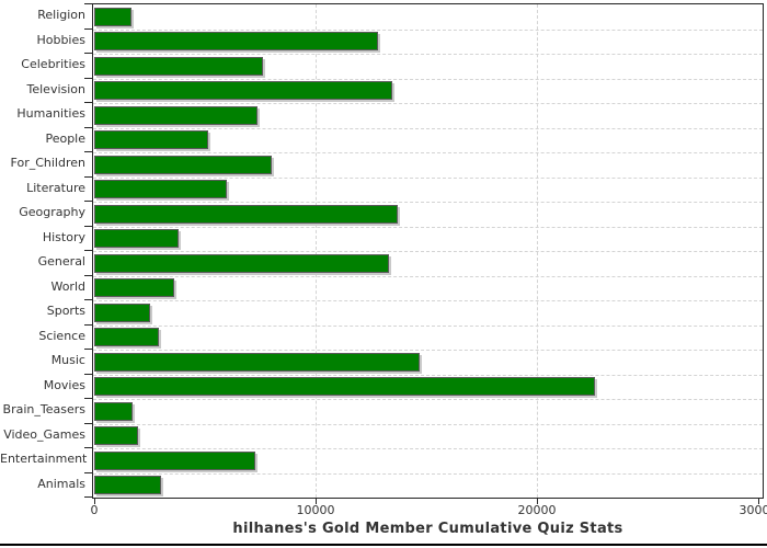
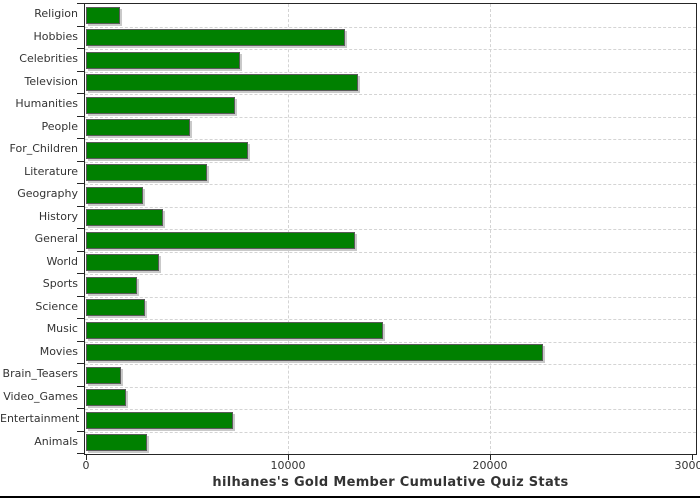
Geography: 13700 -> 2800
